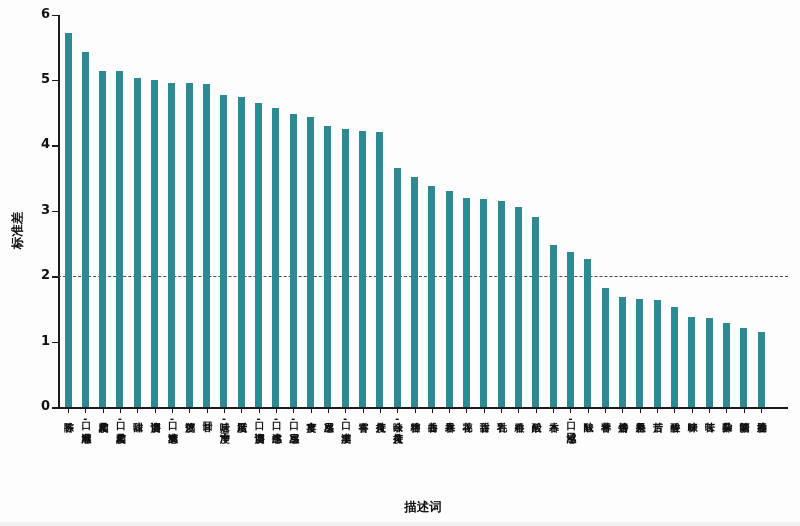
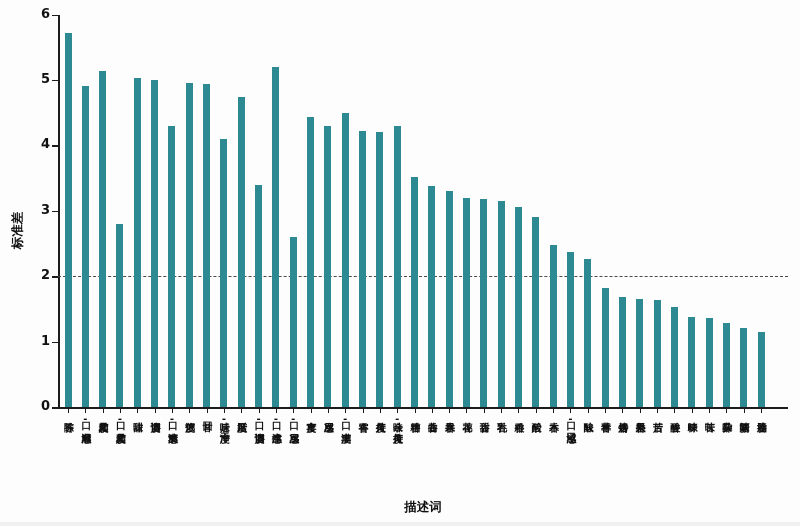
口-顺滑感: 5.4 -> 4.9
口-柔和度: 5.1 -> 2.8
口-清爽感: 5.0 -> 4.3
后味-干净度: 4.8 -> 4.1
口-协调度: 4.7 -> 3.4
口-生津感: 4.6 -> 5.2
口-层次感: 4.5 -> 2.6
口-丰满度: 4.2 -> 4.5
余味-持久度: 3.6 -> 4.3
